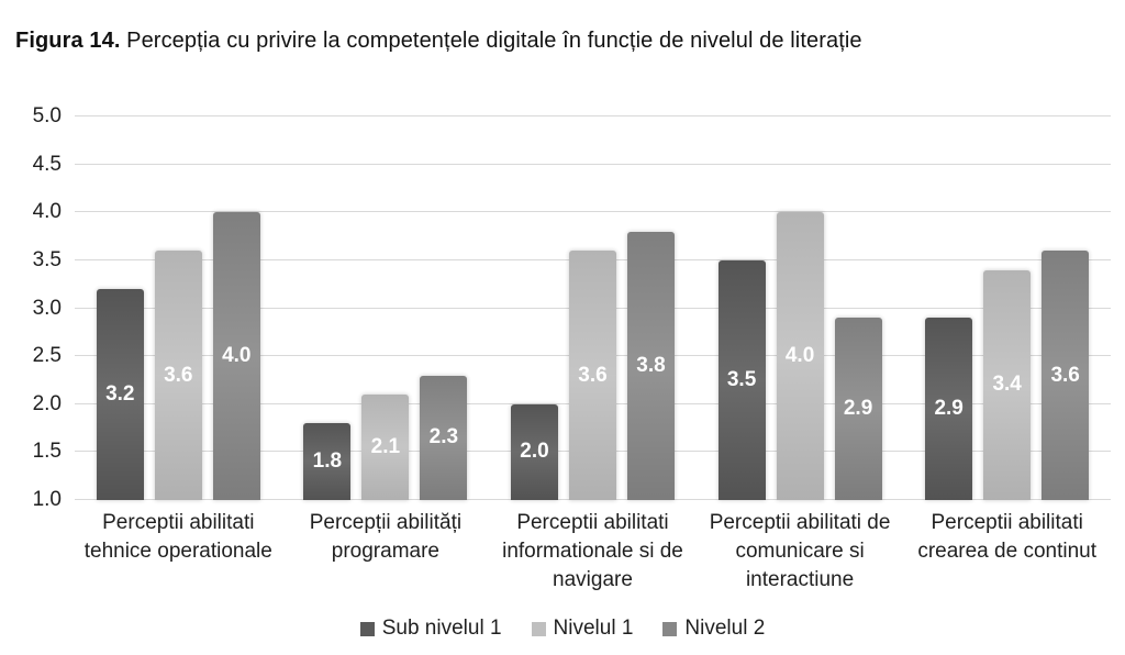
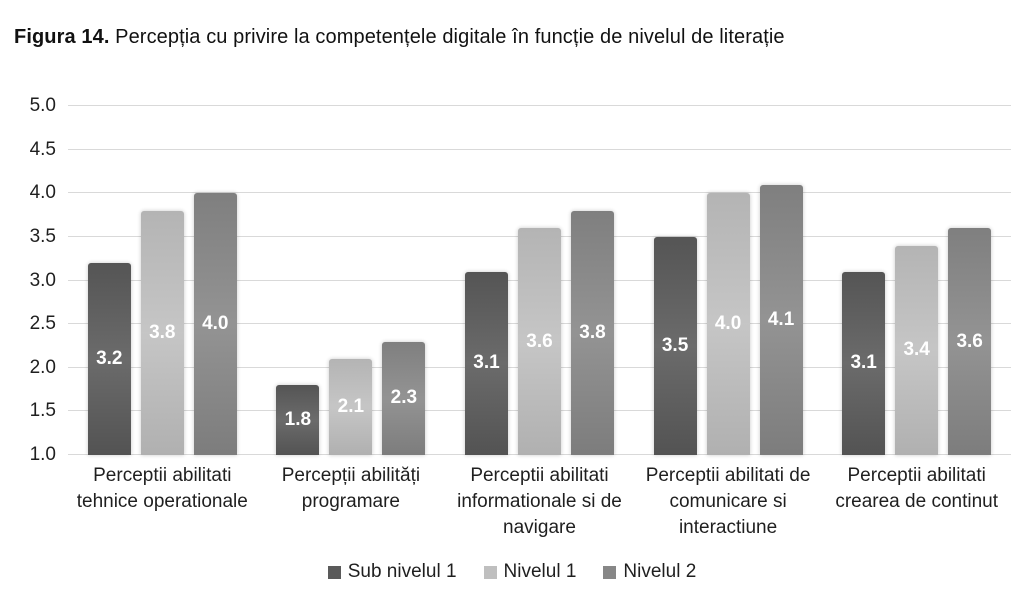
Nivelul 1/Perceptii abilitati tehnice operationale: 3.6 -> 3.8
Sub nivelul 1/Perceptii abilitati informationale si de navigare: 2.0 -> 3.1
Nivelul 2/Perceptii abilitati de comunicare si interactiune: 2.9 -> 4.1
Sub nivelul 1/Perceptii abilitati crearea de continut: 2.9 -> 3.1
